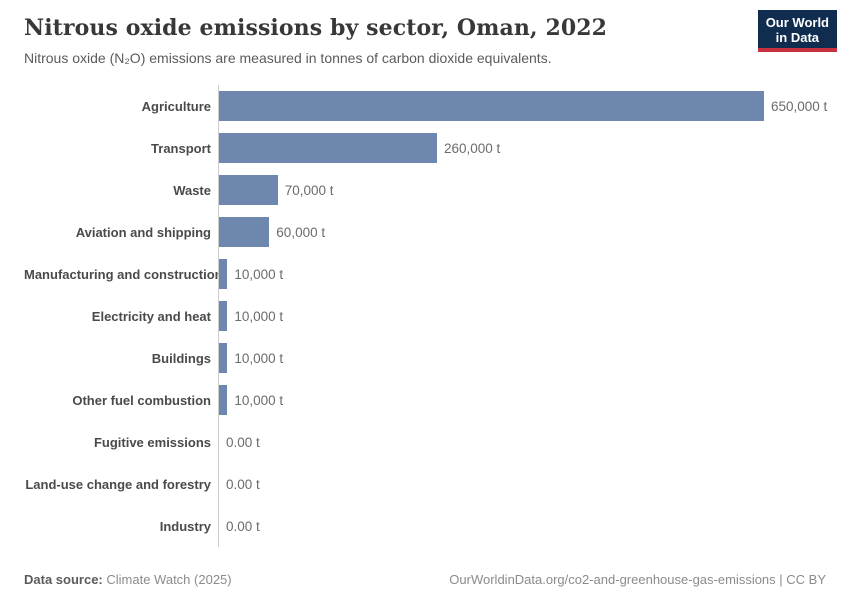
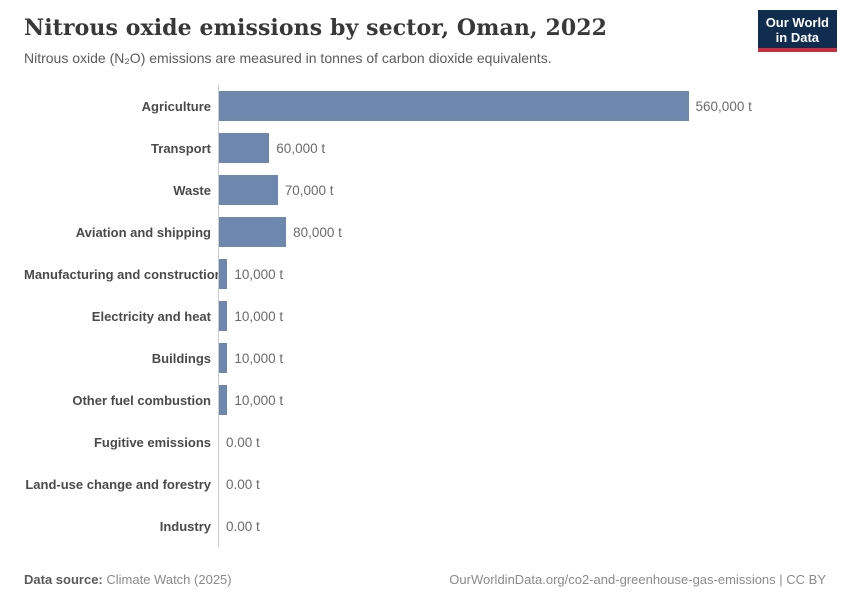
Agriculture: 650,000 -> 560,000
Transport: 260,000 -> 60,000
Aviation and shipping: 60,000 -> 80,000
